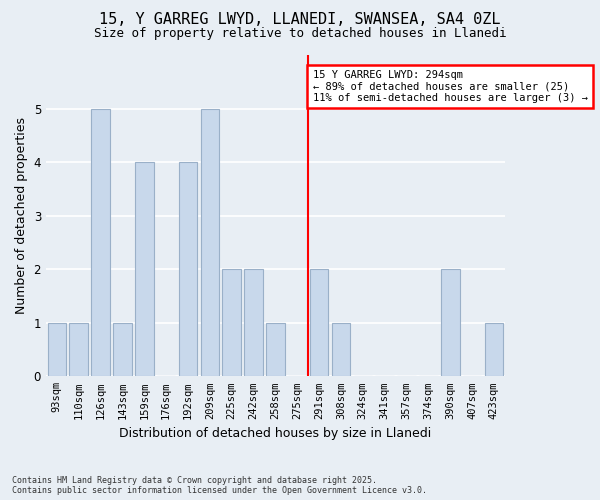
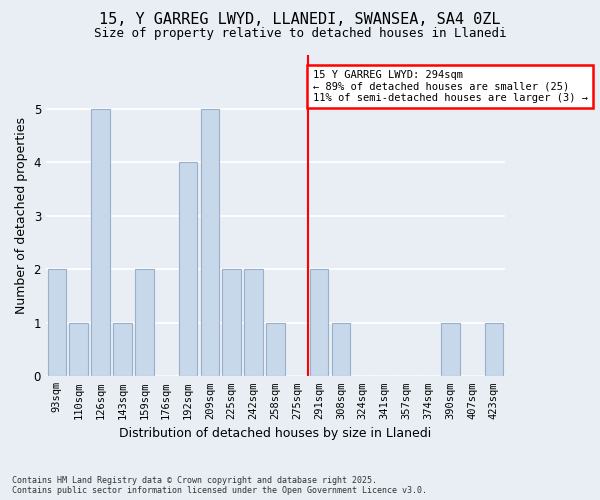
93sqm: 1 -> 2
159sqm: 4 -> 2
390sqm: 2 -> 1
